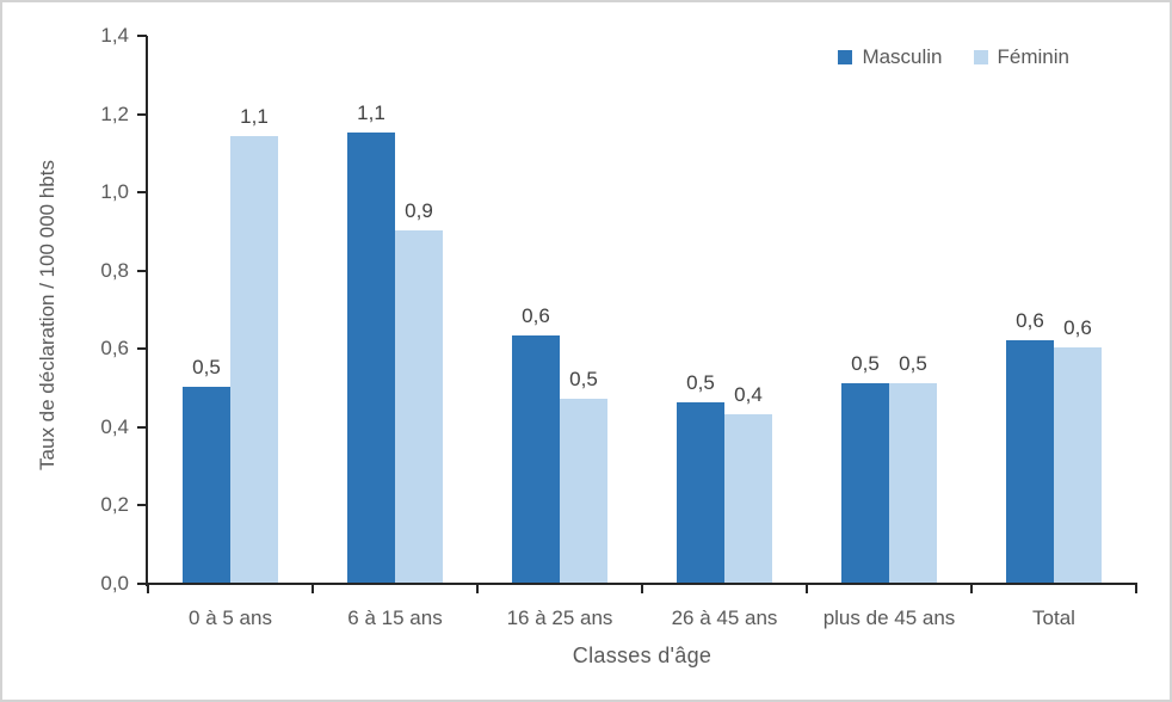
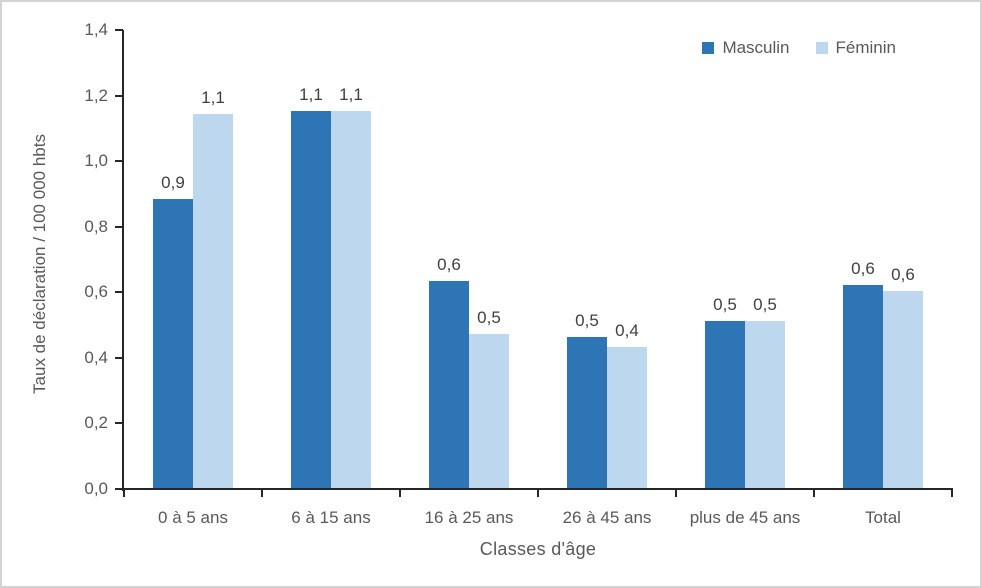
Masculin/0 à 5 ans: 0,5 -> 0,9
Féminin/6 à 15 ans: 0,9 -> 1,1
